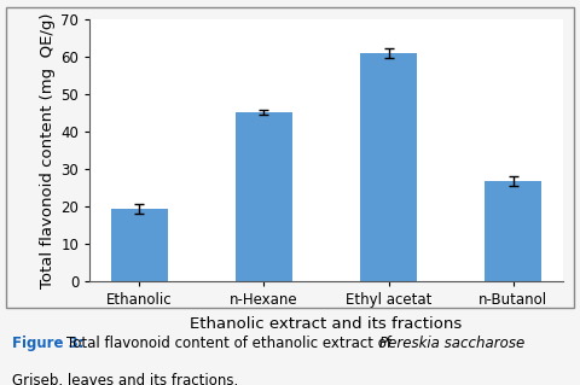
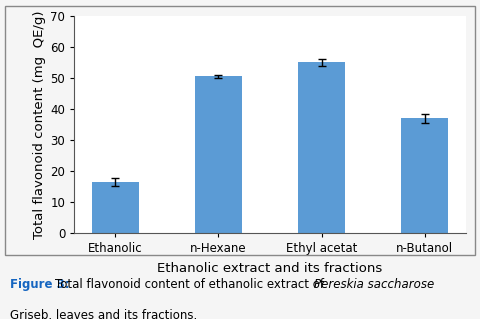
Ethanolic: 19.3 -> 16.5
n-Hexane: 45.2 -> 50.5
Ethyl acetat: 61.0 -> 55.0
n-Butanol: 26.7 -> 37.0
